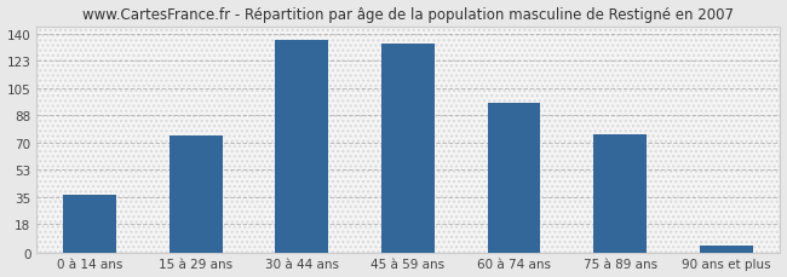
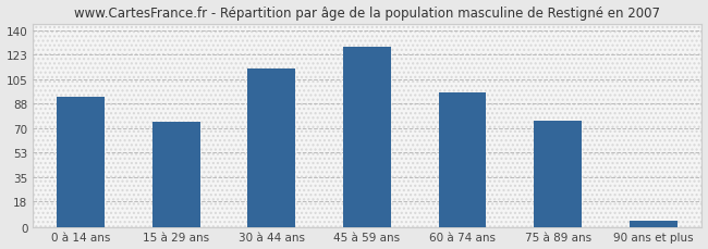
0 à 14 ans: 37 -> 93
30 à 44 ans: 136 -> 113
45 à 59 ans: 134 -> 128
